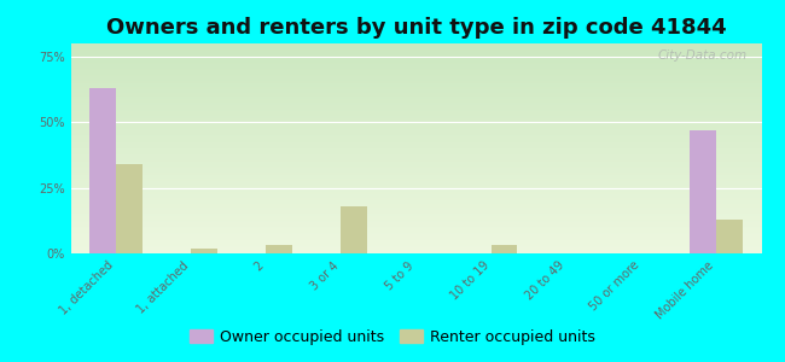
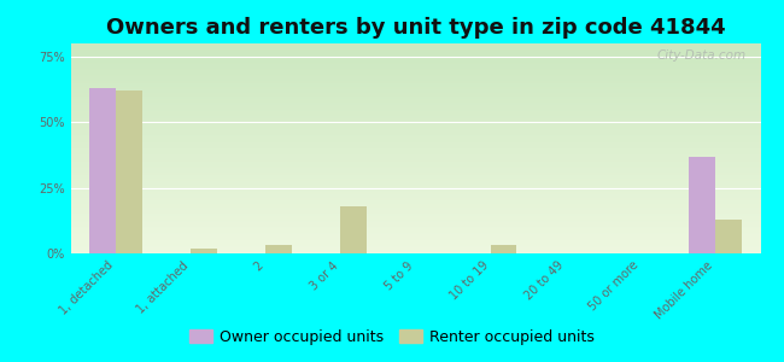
Renter occupied units/1, detached: 34% -> 62%
Owner occupied units/Mobile home: 47% -> 37%
